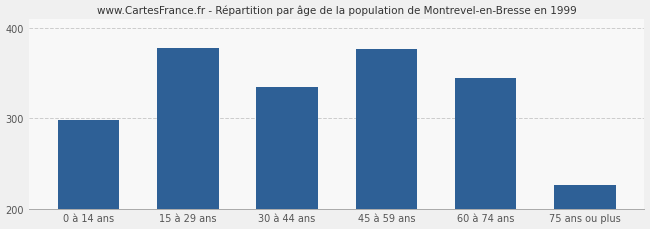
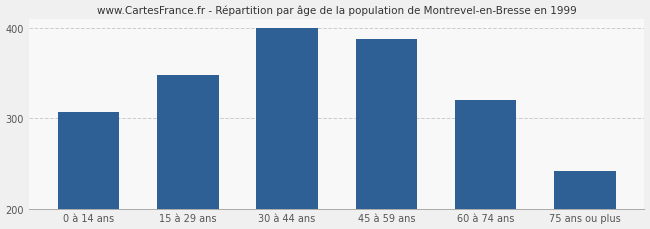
0 à 14 ans: 298 -> 307
15 à 29 ans: 378 -> 348
30 à 44 ans: 334 -> 400
45 à 59 ans: 376 -> 388
60 à 74 ans: 344 -> 320
75 ans ou plus: 226 -> 242
